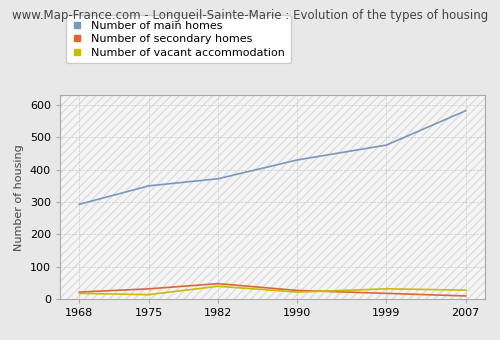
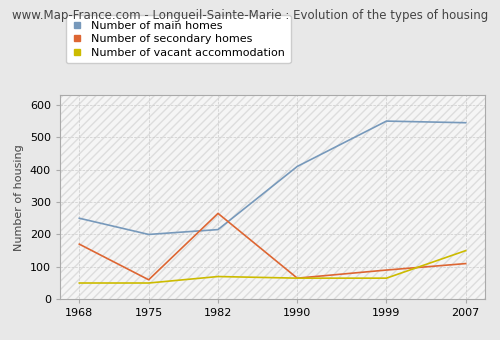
Number of main homes/1968: 293 -> 250
Number of secondary homes/1968: 22 -> 170
Number of vacant accommodation/1968: 18 -> 50
Number of main homes/1975: 350 -> 200
Number of secondary homes/1975: 32 -> 60
Number of vacant accommodation/1975: 14 -> 50
Number of main homes/1982: 372 -> 215
Number of secondary homes/1982: 48 -> 265
Number of vacant accommodation/1982: 40 -> 70
Number of main homes/1990: 430 -> 410
Number of secondary homes/1990: 27 -> 65
Number of vacant accommodation/1990: 22 -> 65
Number of main homes/1999: 476 -> 550
Number of secondary homes/1999: 18 -> 90
Number of vacant accommodation/1999: 32 -> 65
Number of main homes/2007: 582 -> 545
Number of secondary homes/2007: 10 -> 110
Number of vacant accommodation/2007: 28 -> 150
